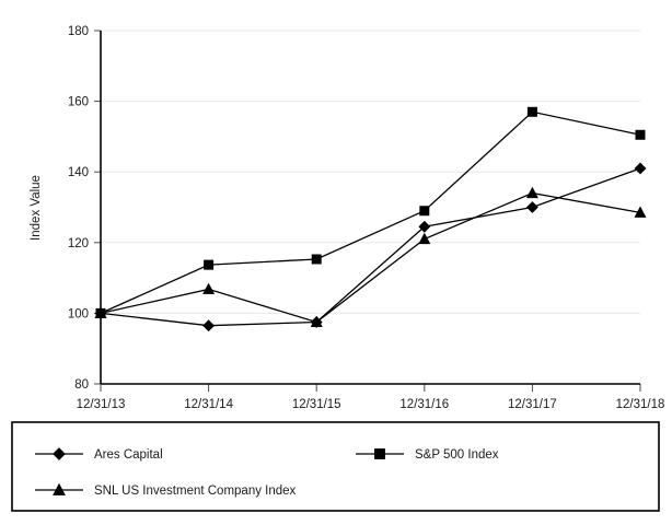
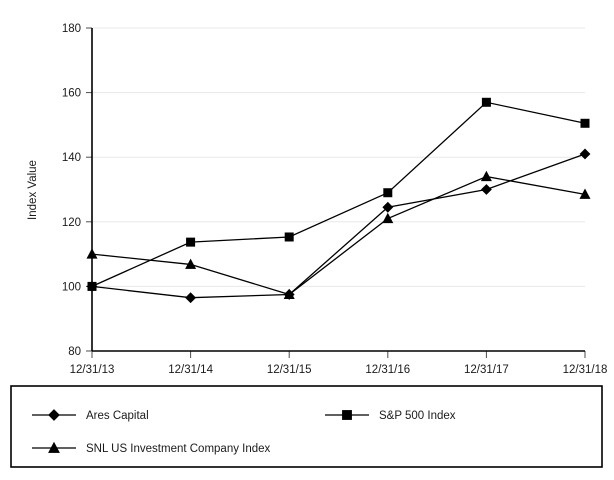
SNL US Investment Company Index/12/31/13: 100 -> 110
